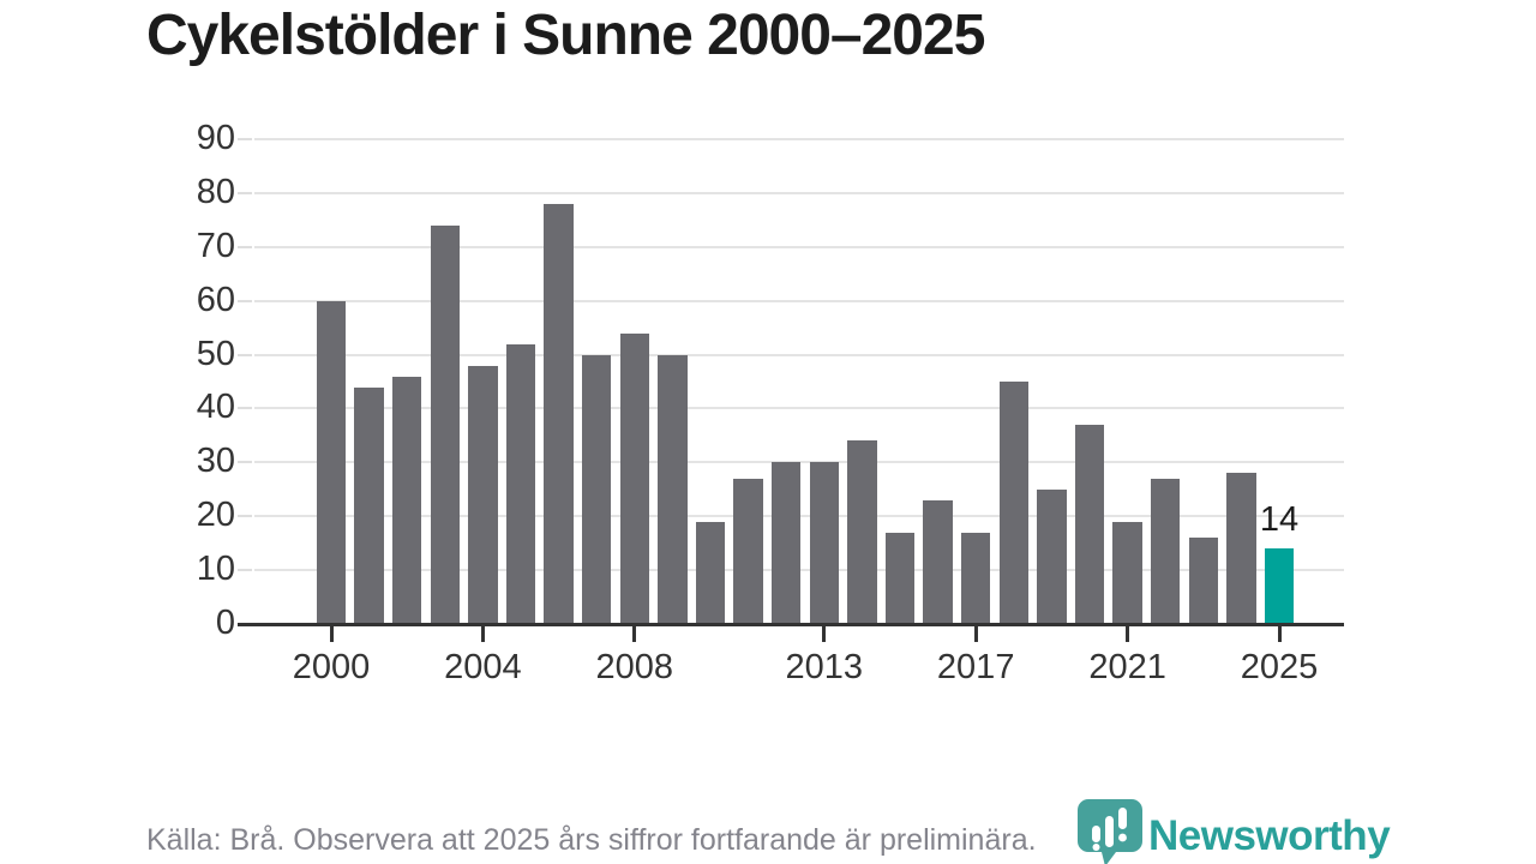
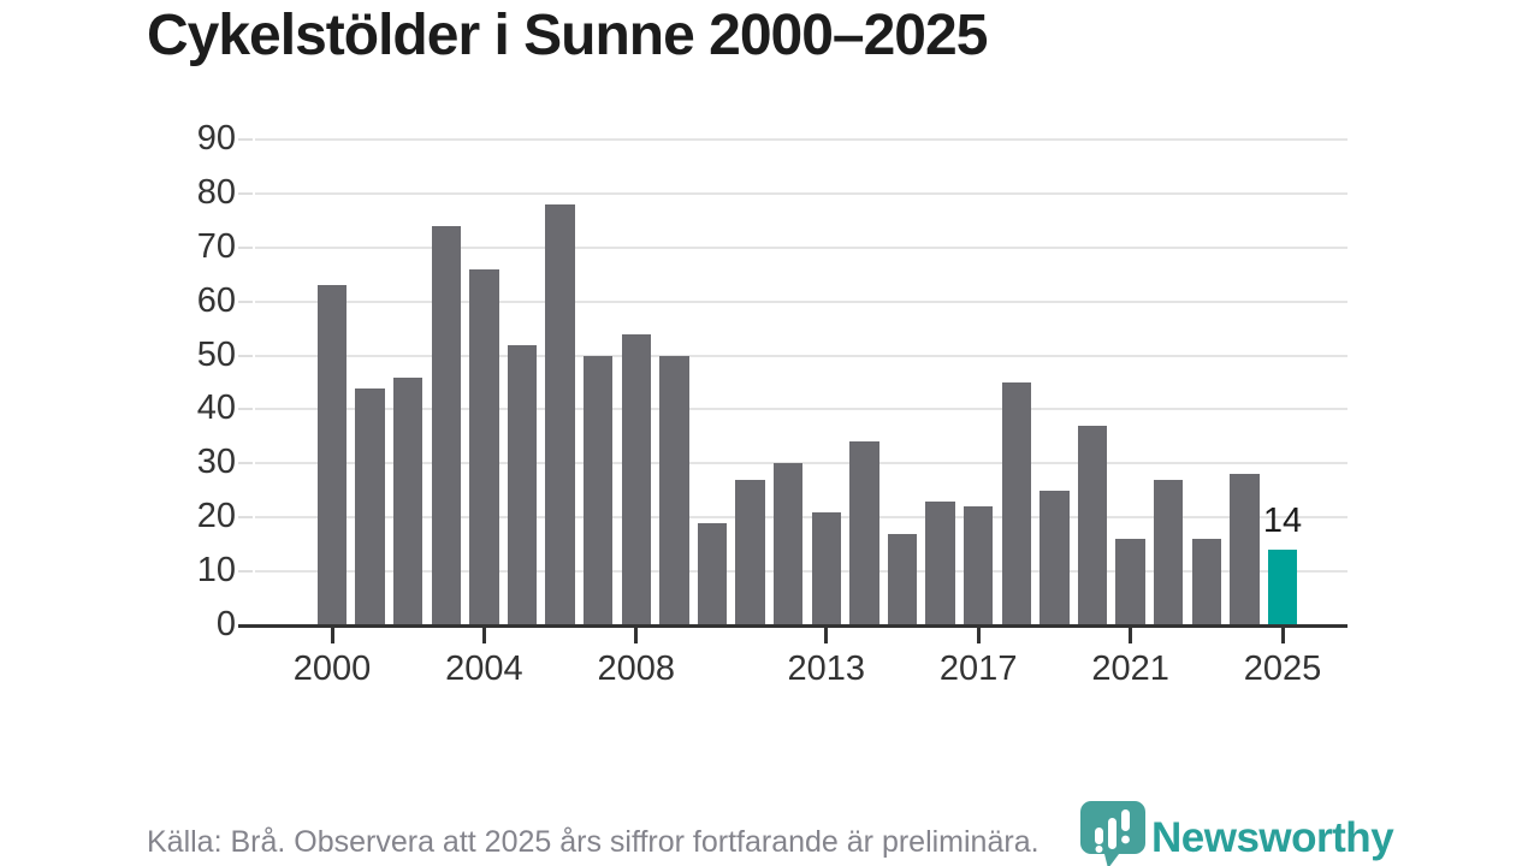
2000: 60 -> 63
2004: 48 -> 66
2013: 30 -> 21
2017: 17 -> 22
2021: 19 -> 16
